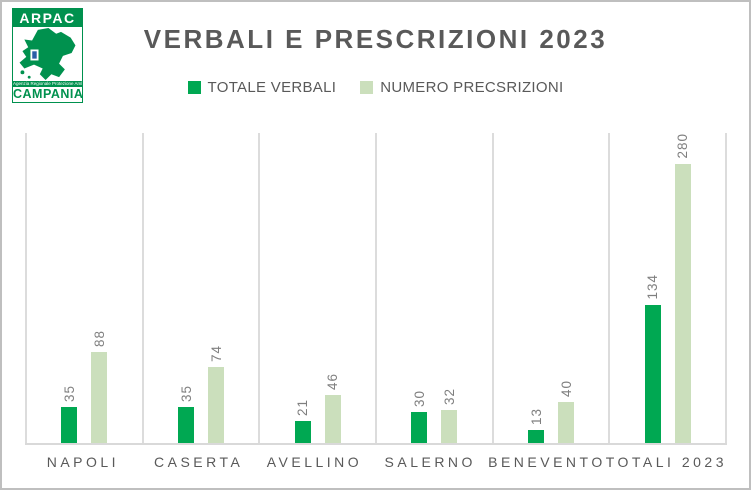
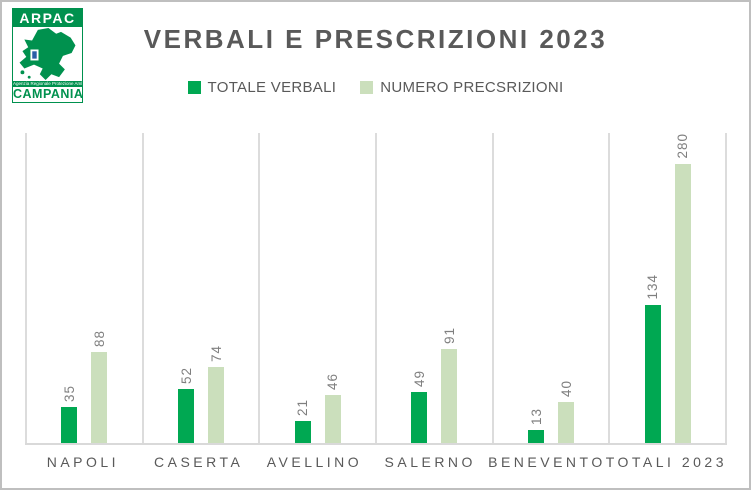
TOTALE VERBALI/CASERTA: 35 -> 52
TOTALE VERBALI/SALERNO: 30 -> 49
NUMERO PRECSRIZIONI/SALERNO: 32 -> 91
